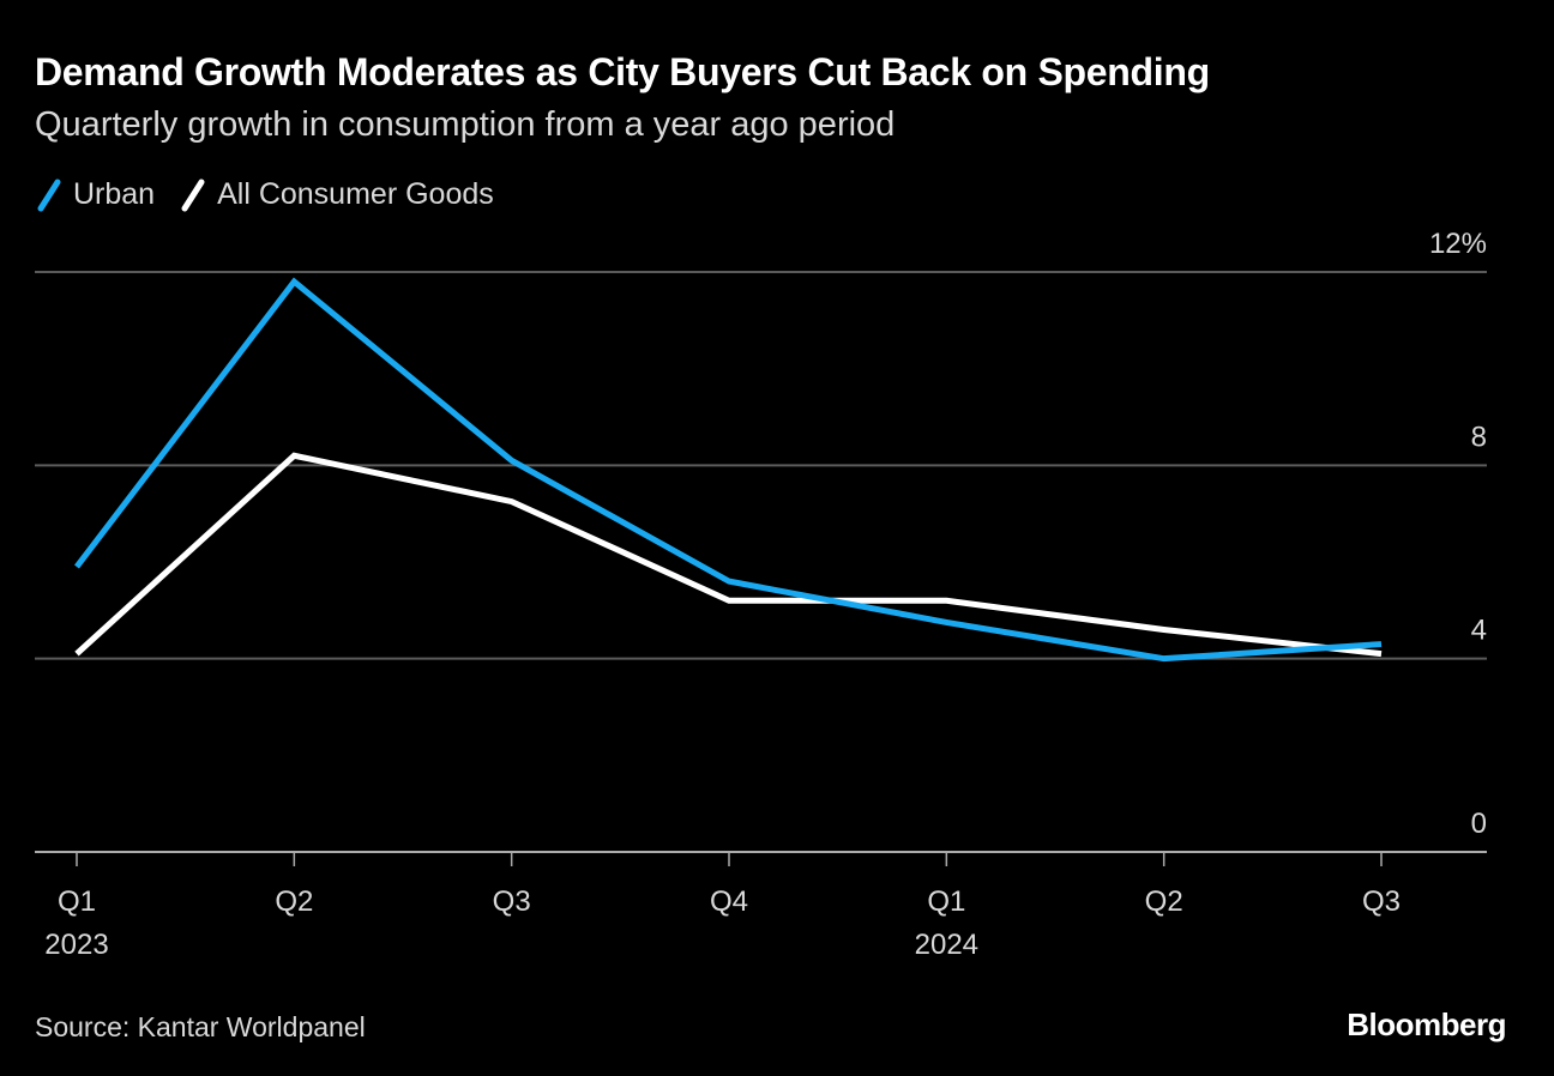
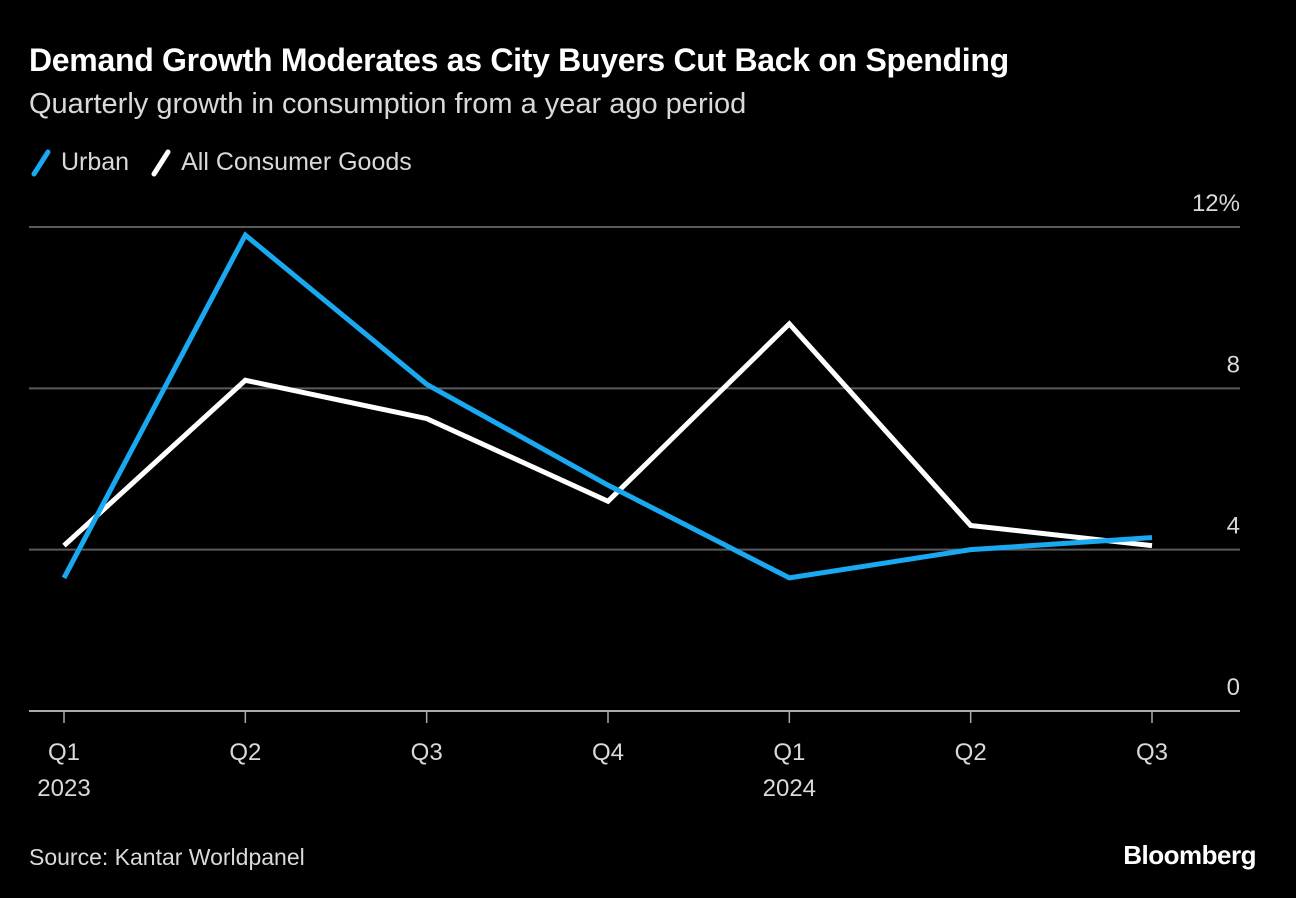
Urban/Q1 2023: 5.9% -> 3.3%
Urban/Q1 2024: 4.8% -> 3.3%
All Consumer Goods/Q1 2024: 5.2% -> 9.6%
